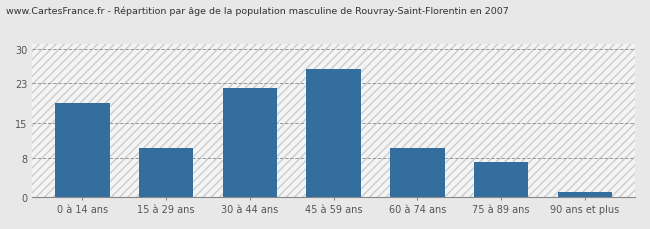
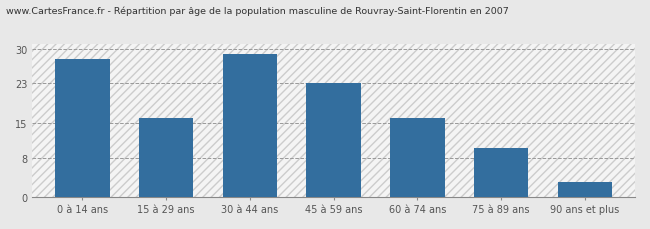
0 à 14 ans: 19 -> 28
15 à 29 ans: 10 -> 16
30 à 44 ans: 22 -> 29
45 à 59 ans: 26 -> 23
60 à 74 ans: 10 -> 16
75 à 89 ans: 7 -> 10
90 ans et plus: 1 -> 3
